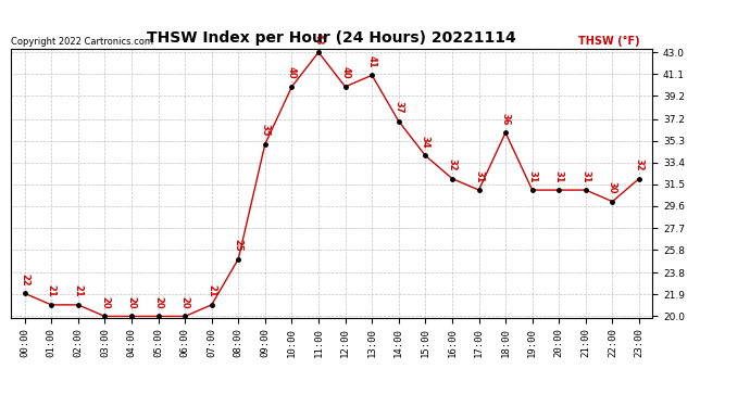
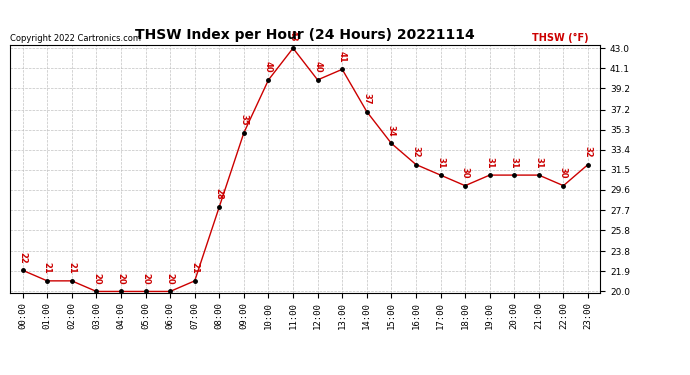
08:00: 25 -> 28
18:00: 36 -> 30
